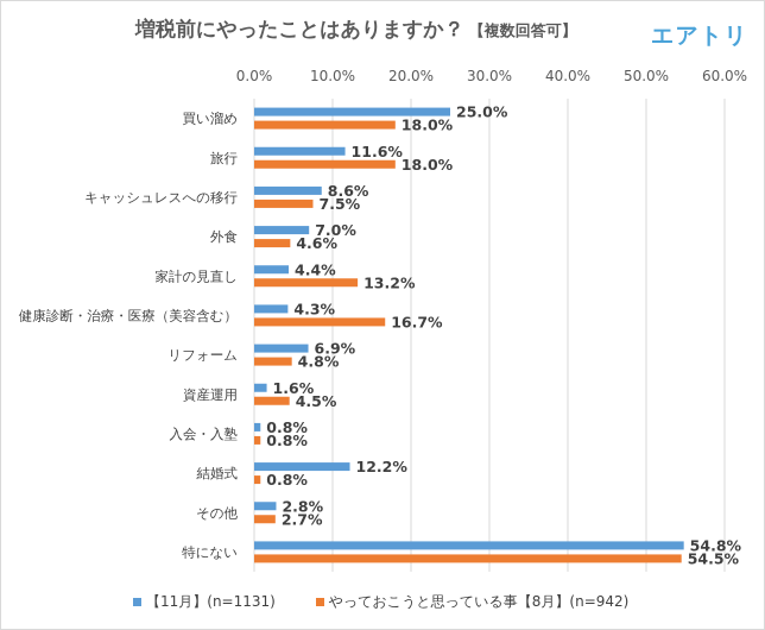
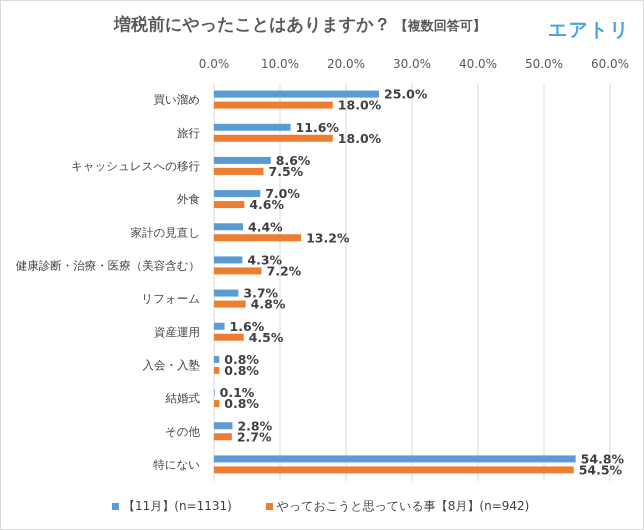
やっておこうと思っている事【8月】(n=942)/健康診断・治療・医療（美容含む）: 16.7% -> 7.2%
【11月】(n=1131)/リフォーム: 6.9% -> 3.7%
【11月】(n=1131)/結婚式: 12.2% -> 0.1%
